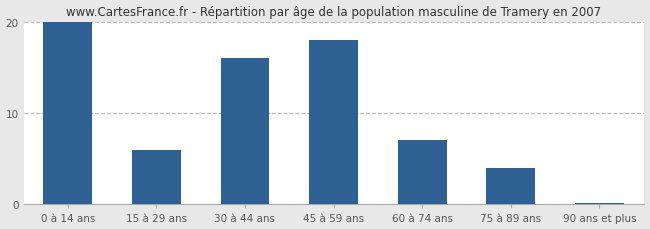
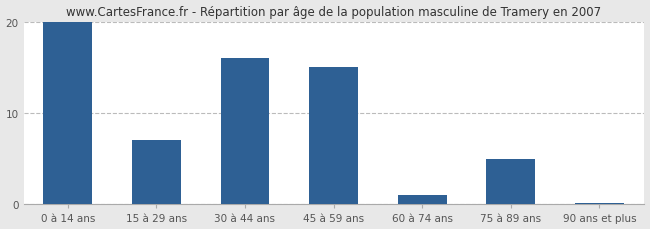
15 à 29 ans: 6.0 -> 7.0
45 à 59 ans: 18.0 -> 15.0
60 à 74 ans: 7.0 -> 1.0
75 à 89 ans: 4.0 -> 5.0
